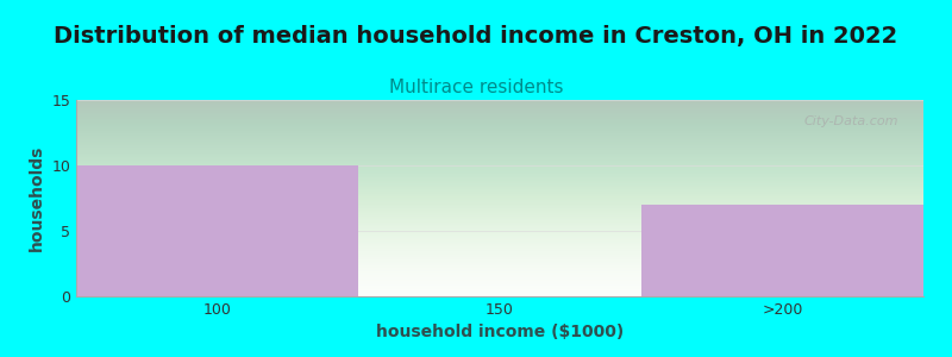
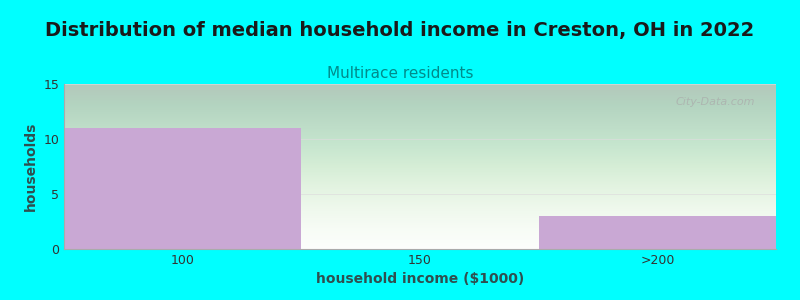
100: 10 -> 11
>200: 7 -> 3
